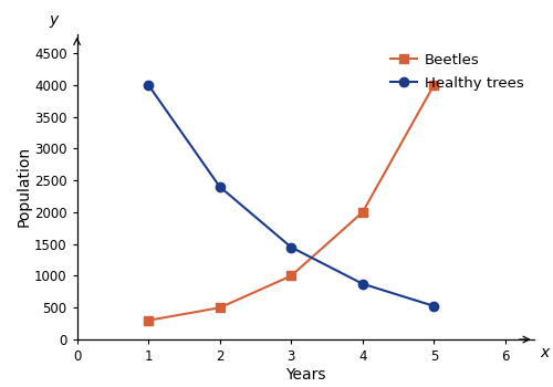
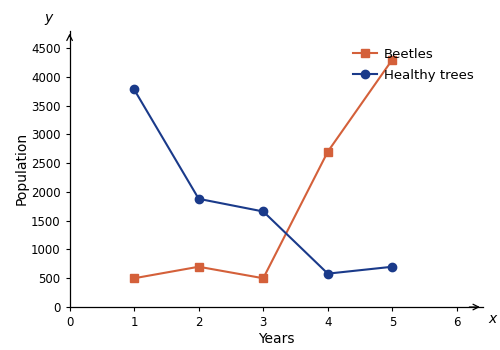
Beetles/1: 300 -> 500
Healthy trees/1: 4000 -> 3780
Beetles/2: 500 -> 700
Healthy trees/2: 2400 -> 1880
Beetles/3: 1000 -> 500
Healthy trees/3: 1450 -> 1660
Beetles/4: 2000 -> 2700
Healthy trees/4: 880 -> 580
Beetles/5: 4000 -> 4300
Healthy trees/5: 520 -> 700
